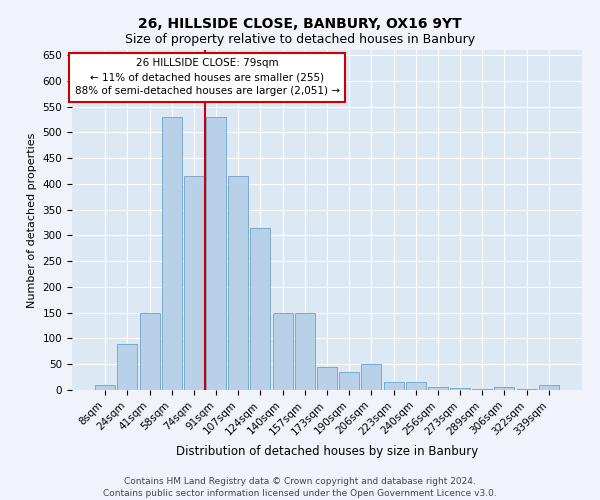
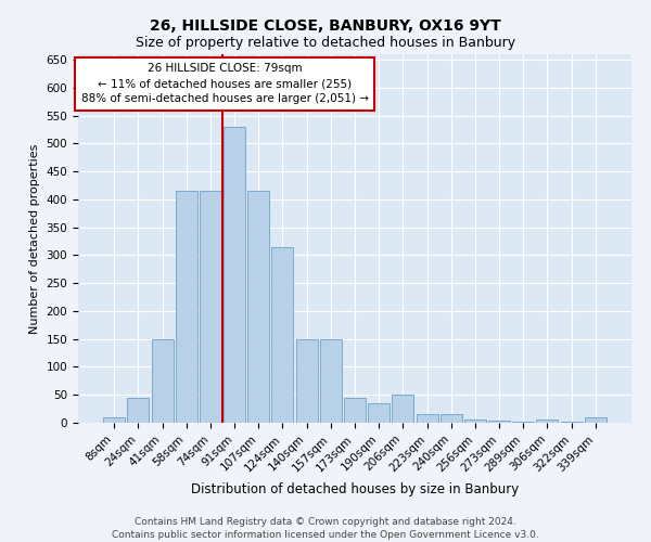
24sqm: 90 -> 45
58sqm: 530 -> 415
